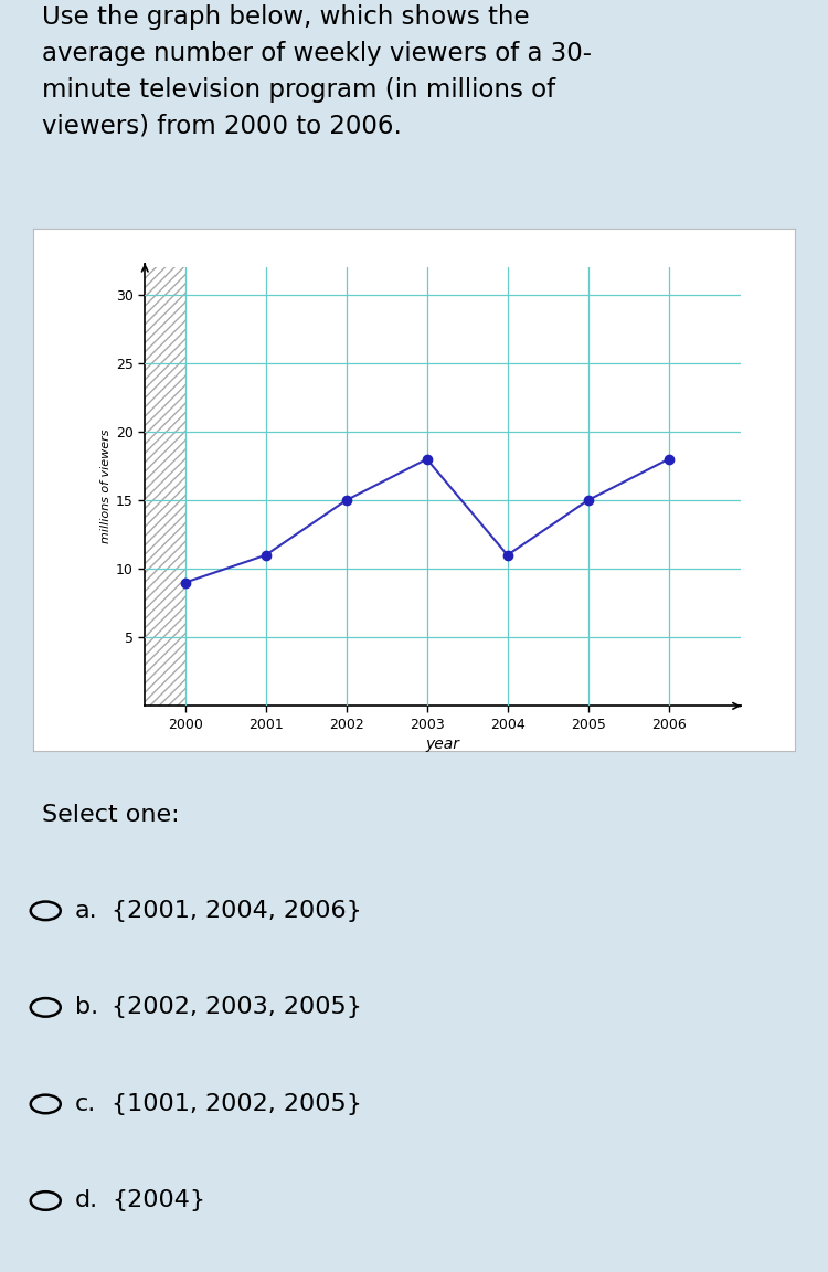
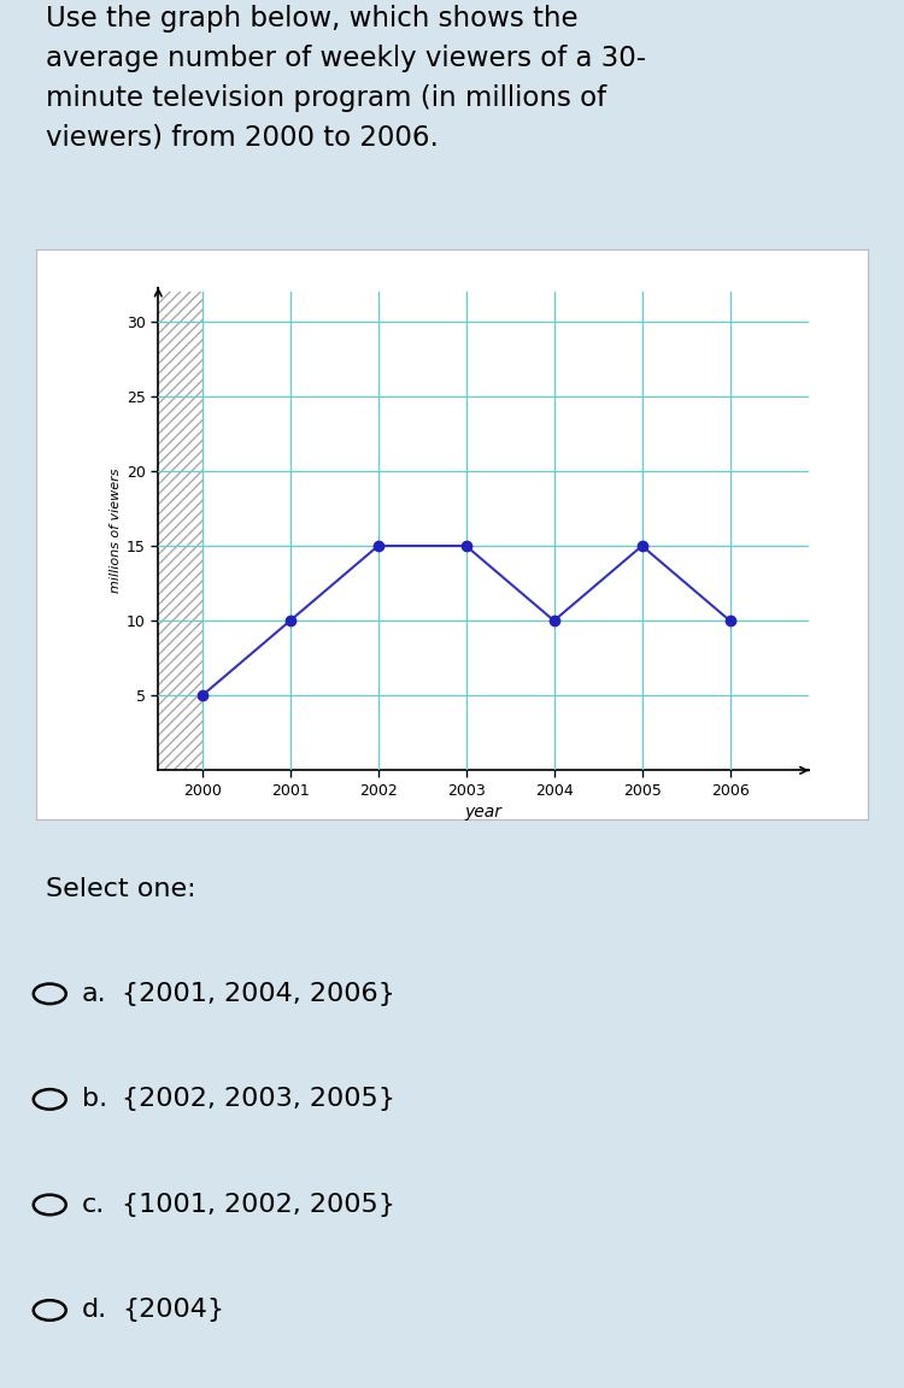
2000: 9 -> 5
2001: 11 -> 10
2003: 18 -> 15
2004: 11 -> 10
2006: 18 -> 10
